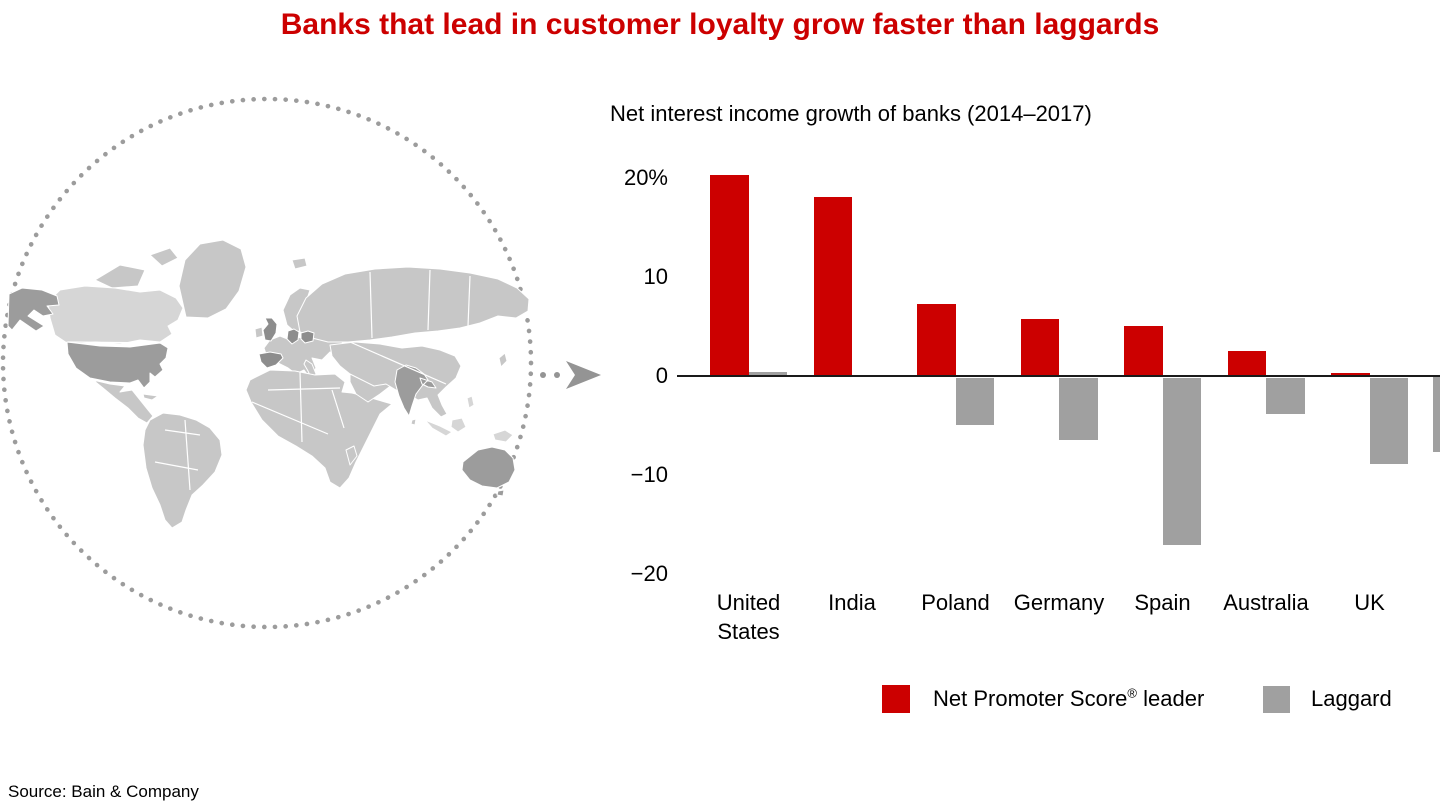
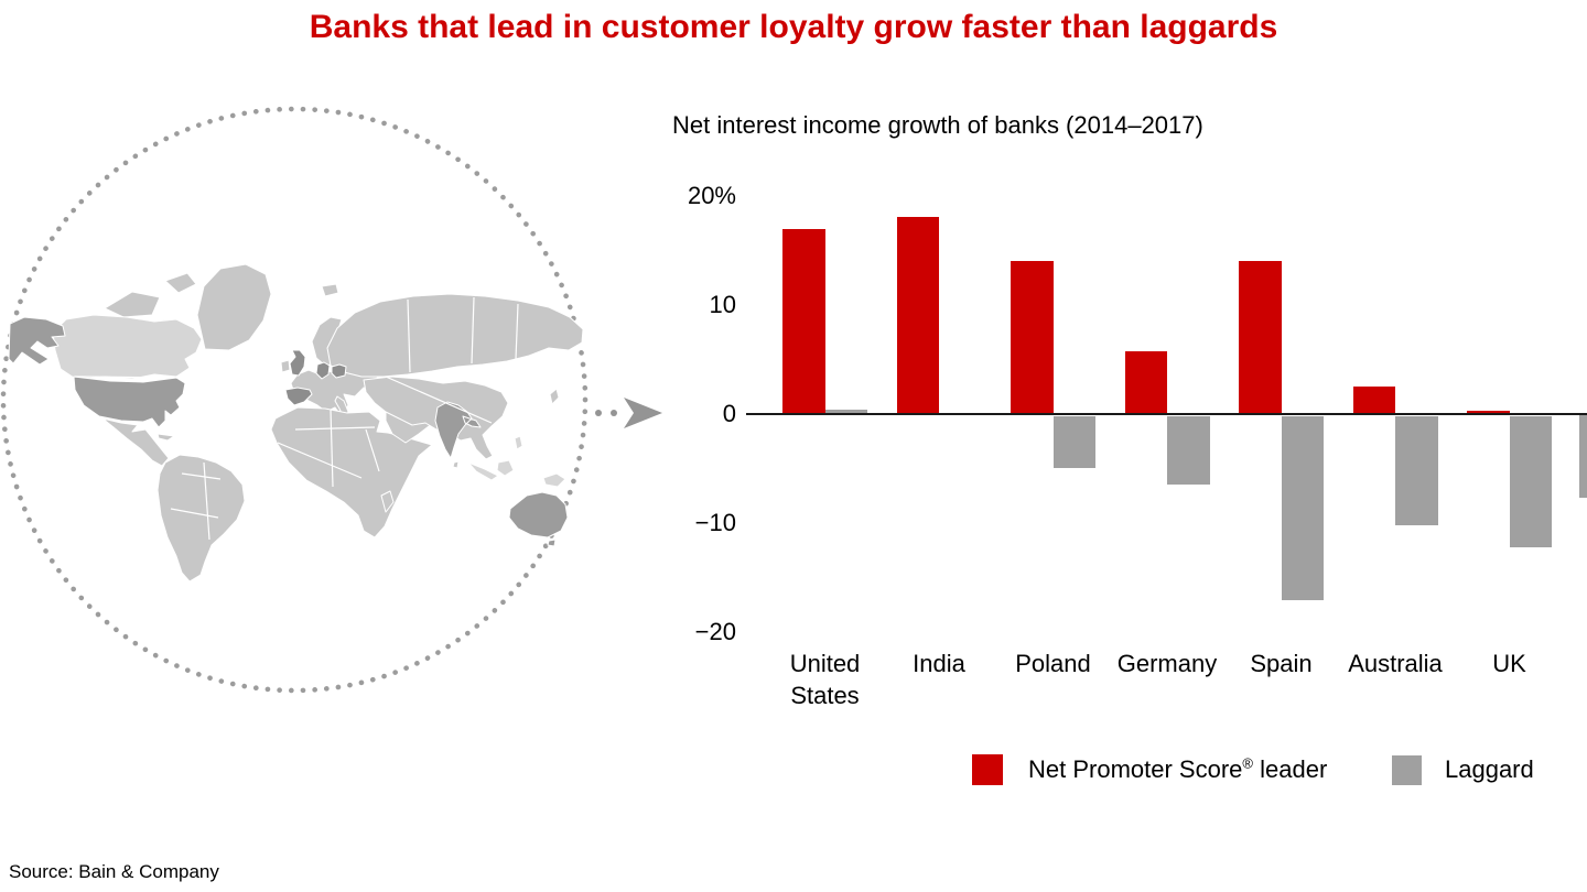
Net Promoter Score® leader/United States: 20% -> 17%
Net Promoter Score® leader/Poland: 7% -> 14%
Net Promoter Score® leader/Spain: 5% -> 14%
Laggard/Australia: -4% -> -10%
Laggard/UK: -9% -> -12%
